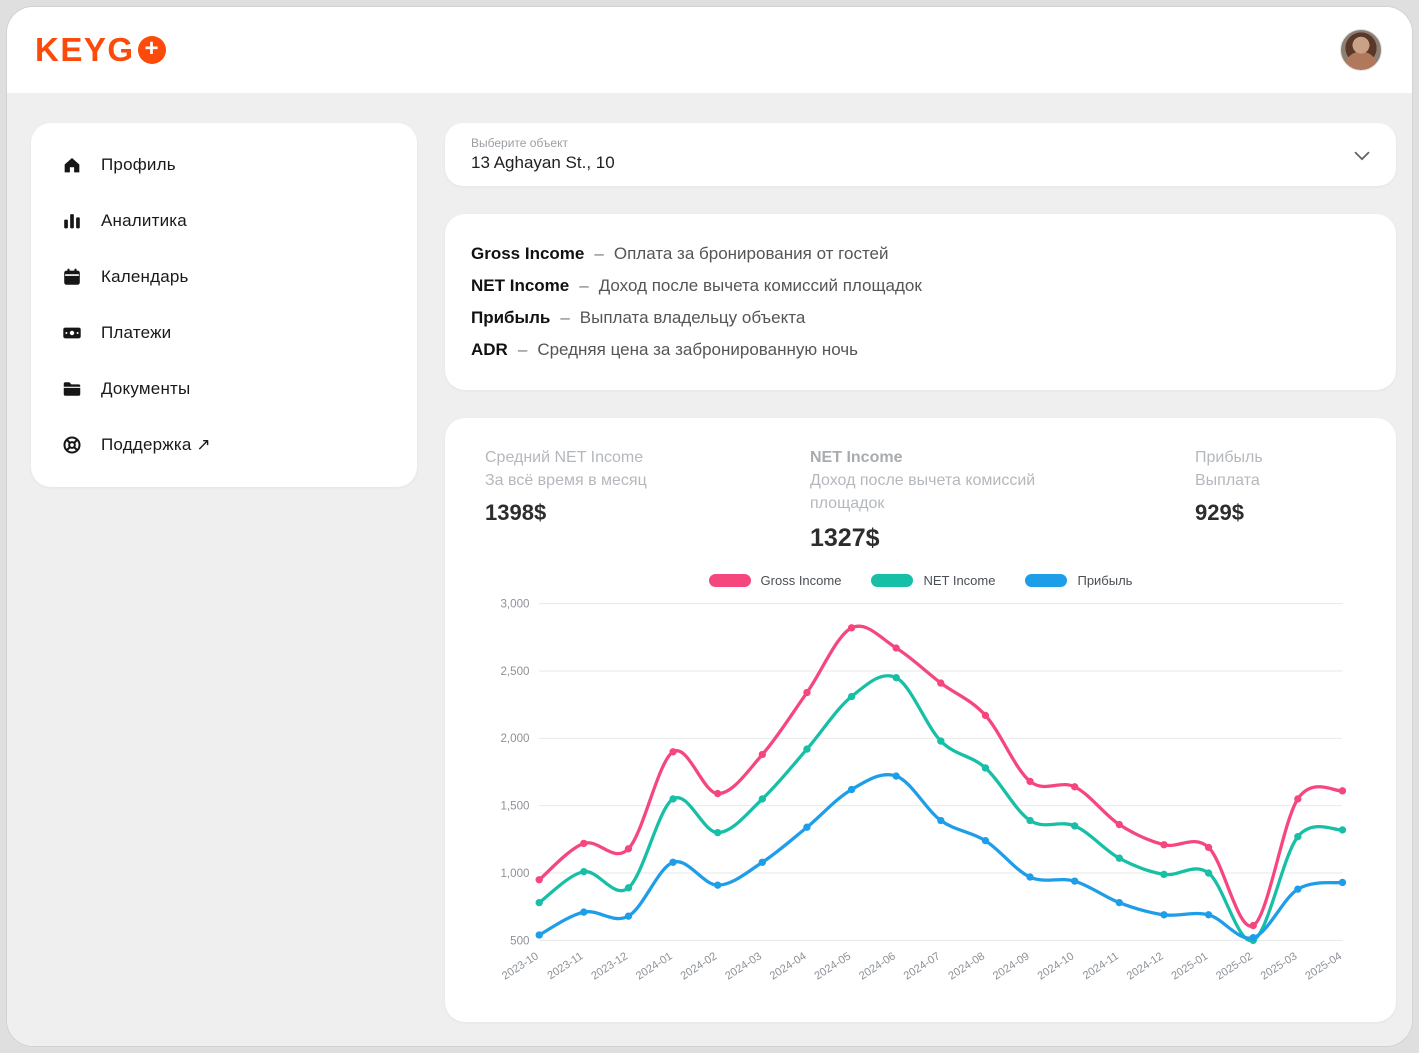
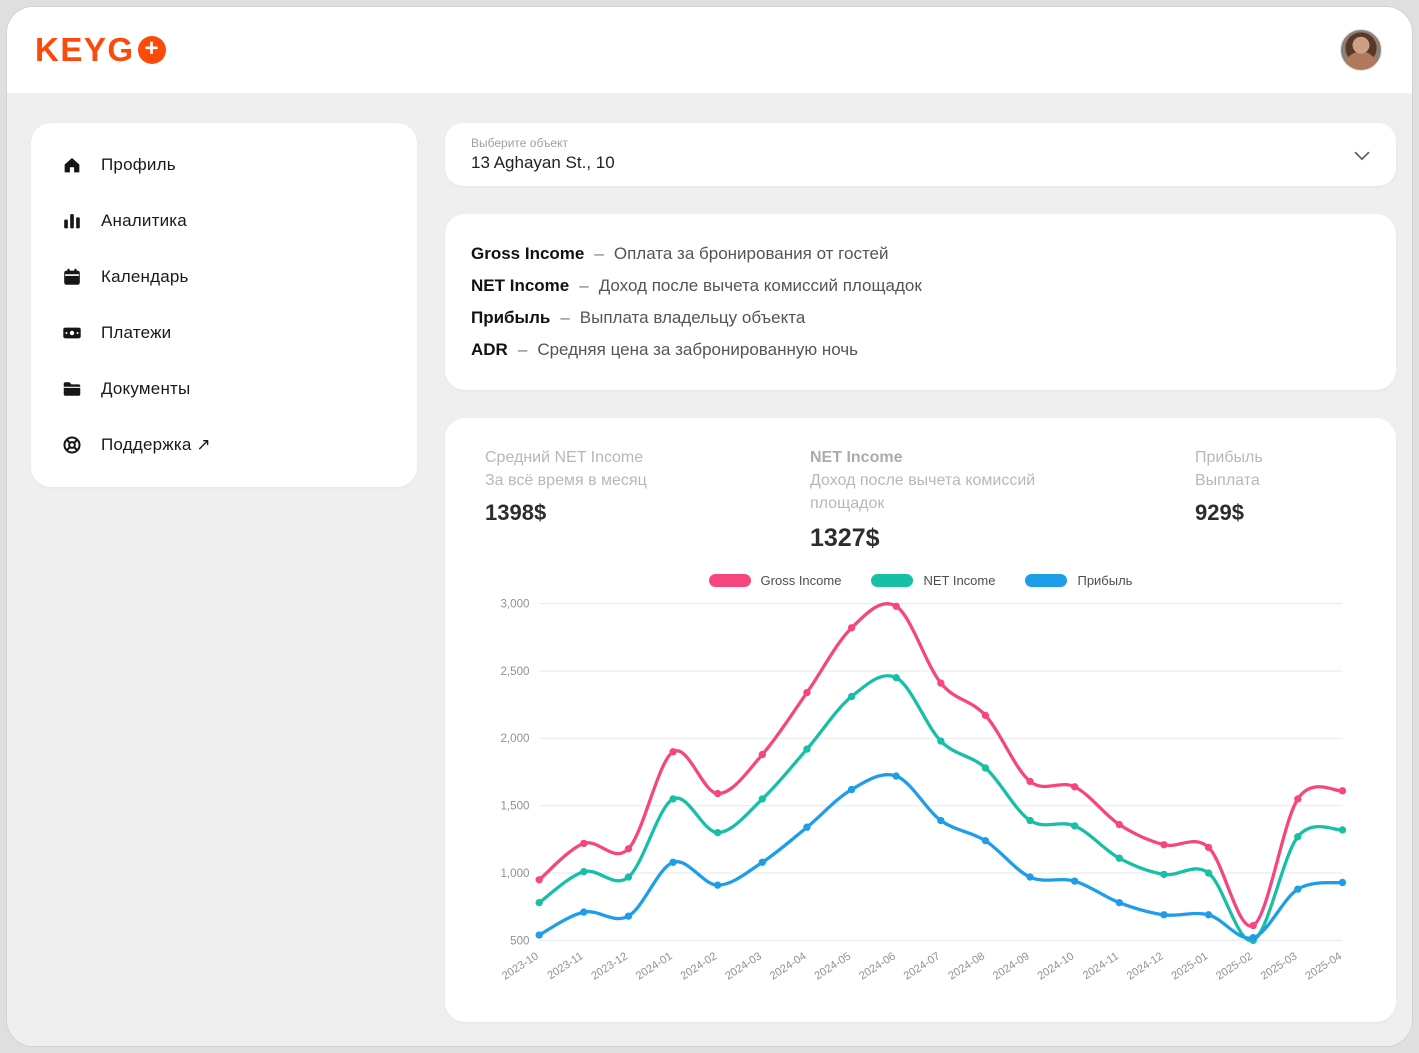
NET Income/2023-12: 890 -> 970
Gross Income/2024-06: 2670 -> 2980
